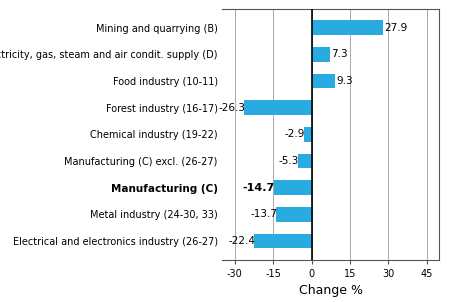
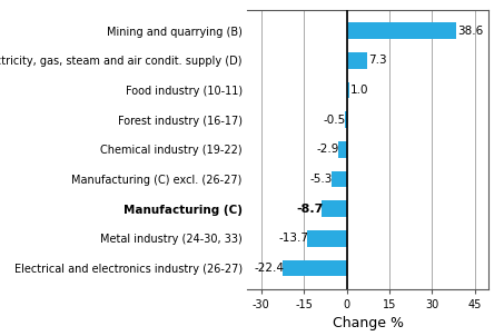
Mining and quarrying (B): 27.9 -> 38.6
Food industry (10-11): 9.3 -> 1.0
Forest industry (16-17): -26.3 -> -0.5
Manufacturing (C): -14.7 -> -8.7
